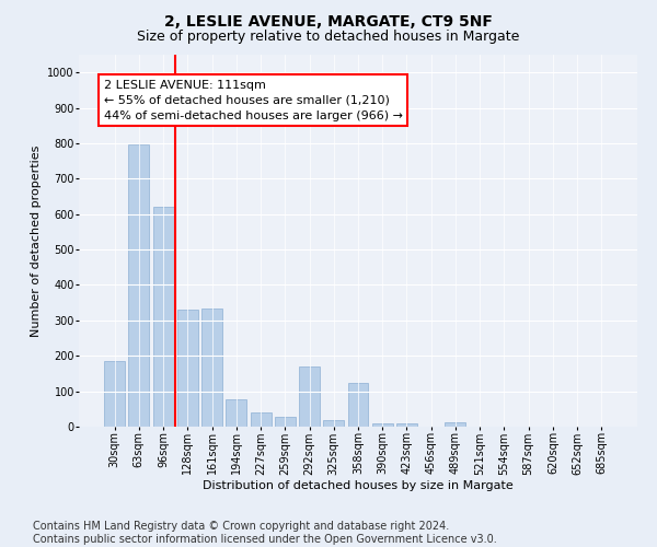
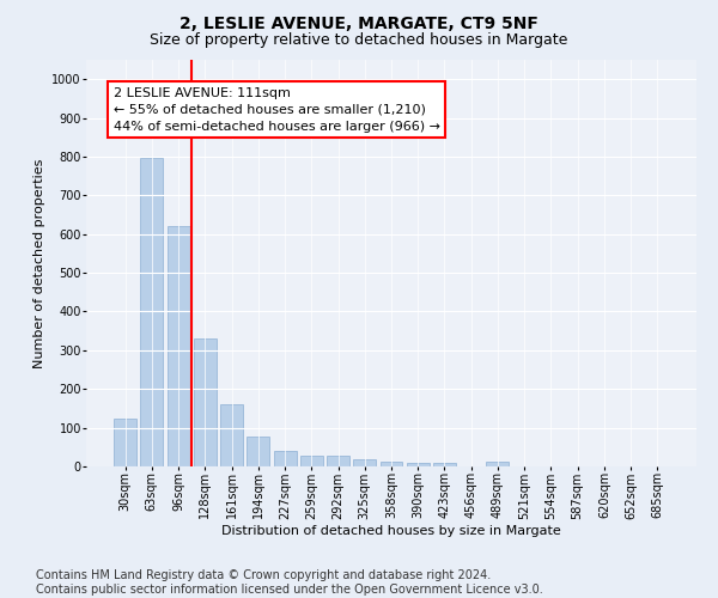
30sqm: 185 -> 125
161sqm: 335 -> 162
292sqm: 170 -> 27
358sqm: 125 -> 12
